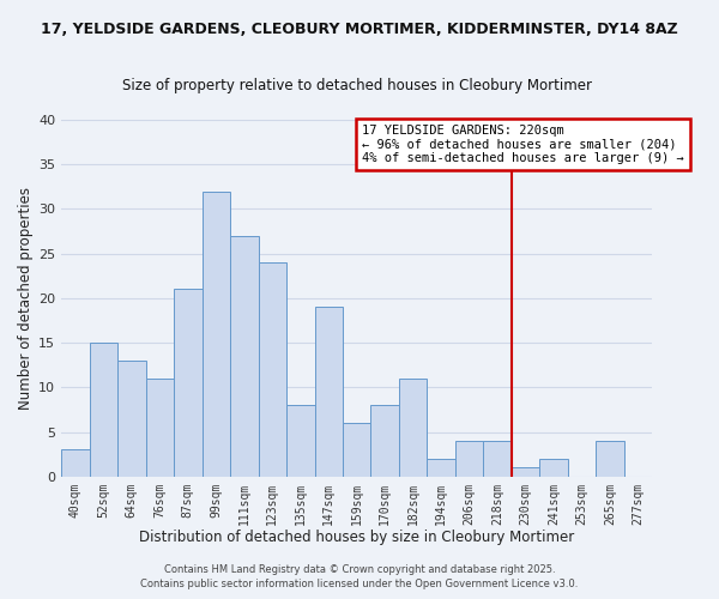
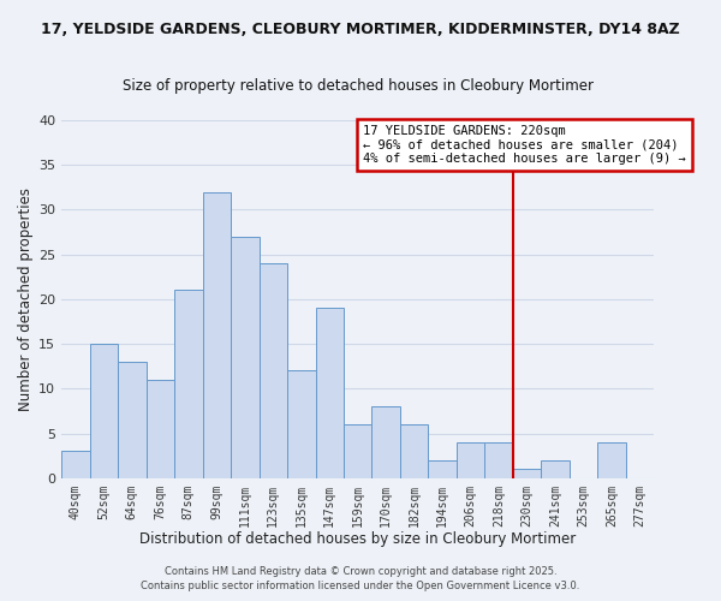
135sqm: 8 -> 12
182sqm: 11 -> 6
